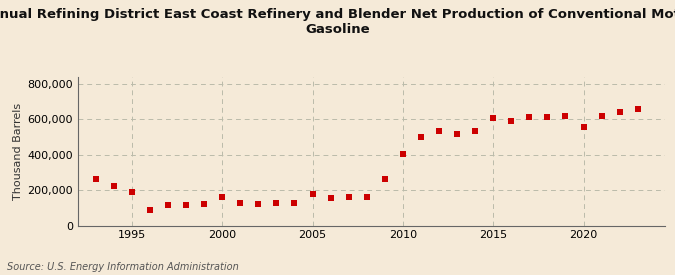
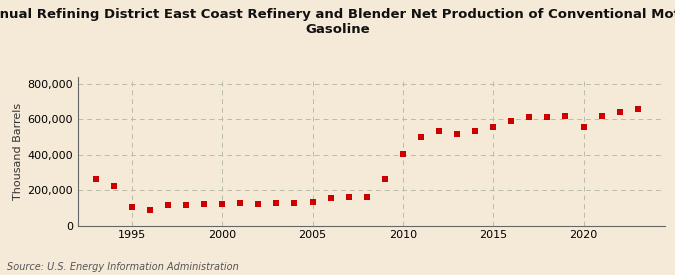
1995: 190,000 -> 100,000
2000: 160,000 -> 120,000
2005: 180,000 -> 140,000
2015: 610,000 -> 560,000
